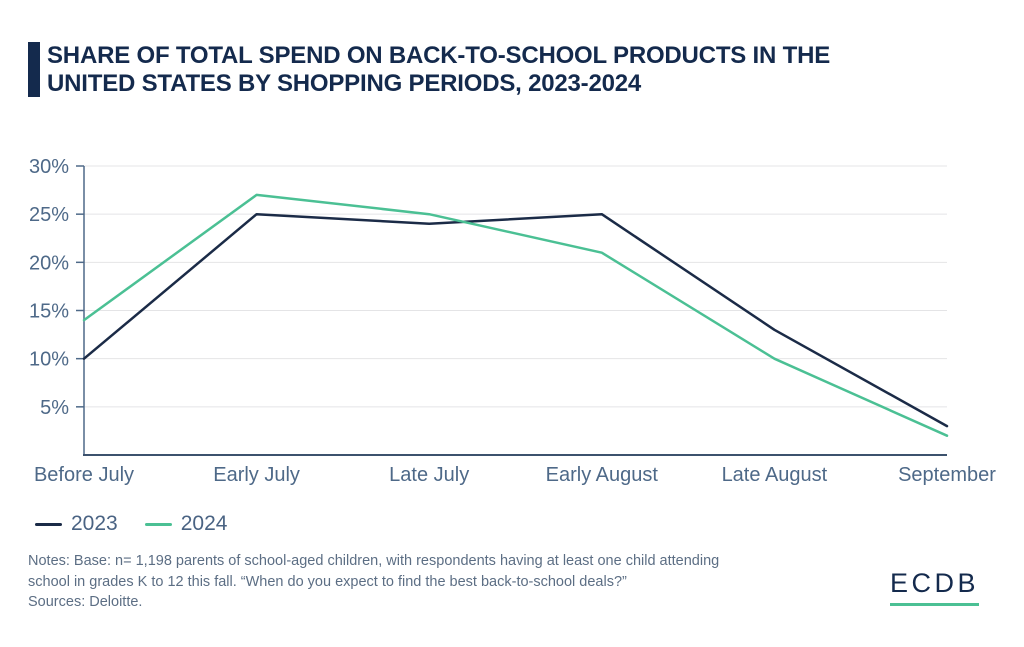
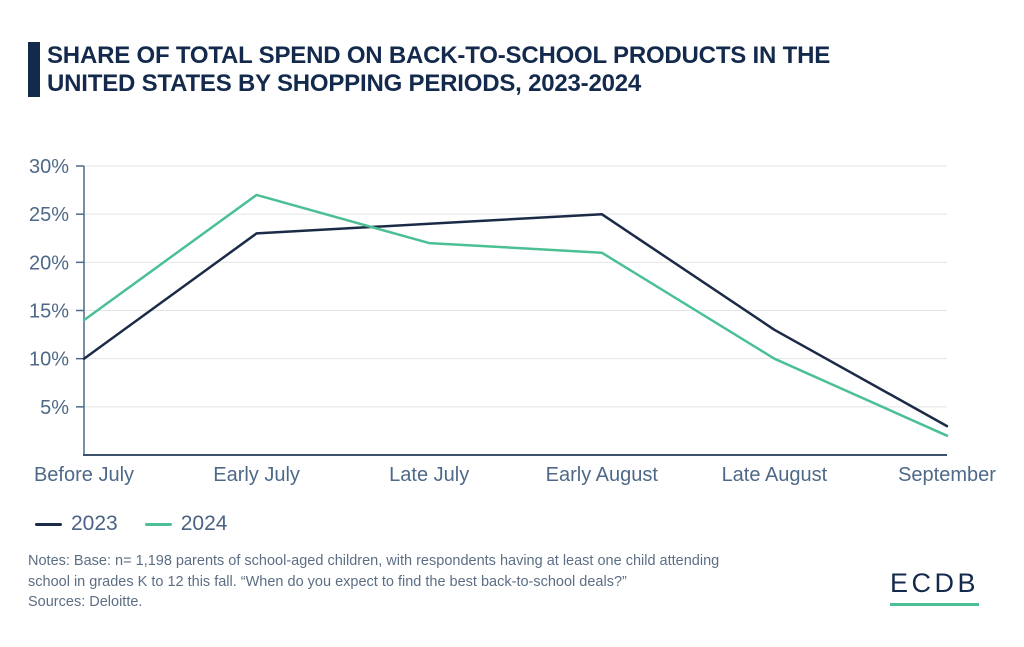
2023/Early July: 25% -> 23%
2024/Late July: 25% -> 22%
